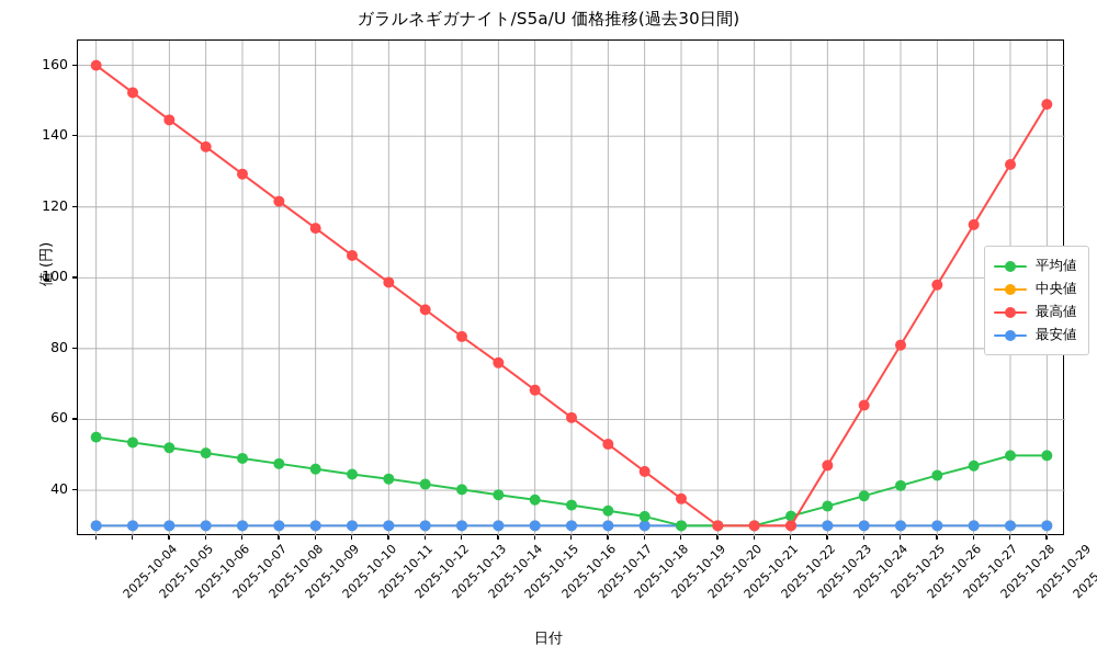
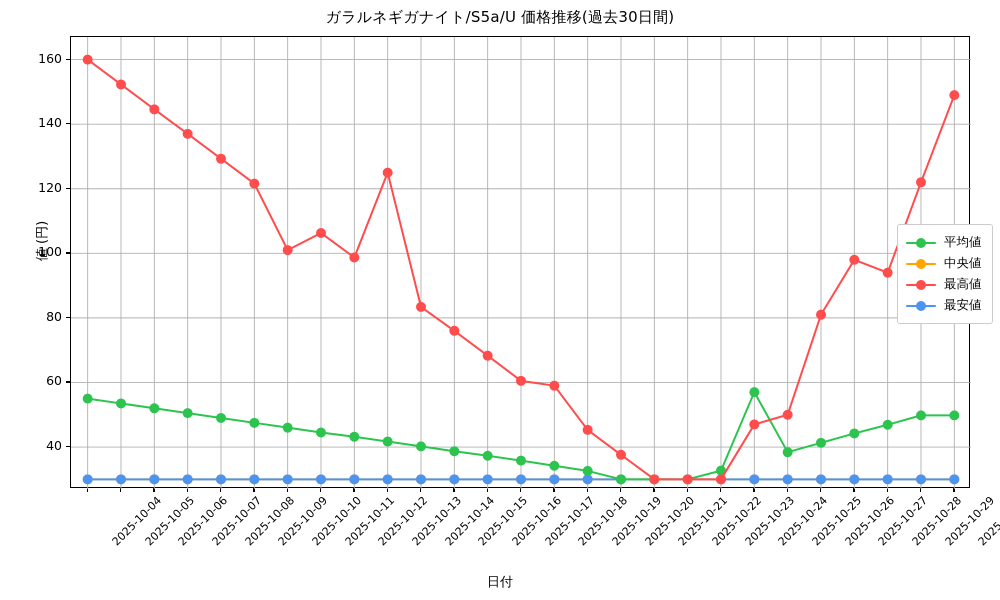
最高値/2025-10-10: 114 -> 101
最高値/2025-10-13: 91 -> 125
最高値/2025-10-18: 53 -> 59
平均値/2025-10-24: 36 -> 57
最高値/2025-10-25: 64 -> 50
最高値/2025-10-28: 115 -> 94
最高値/2025-10-29: 132 -> 122
